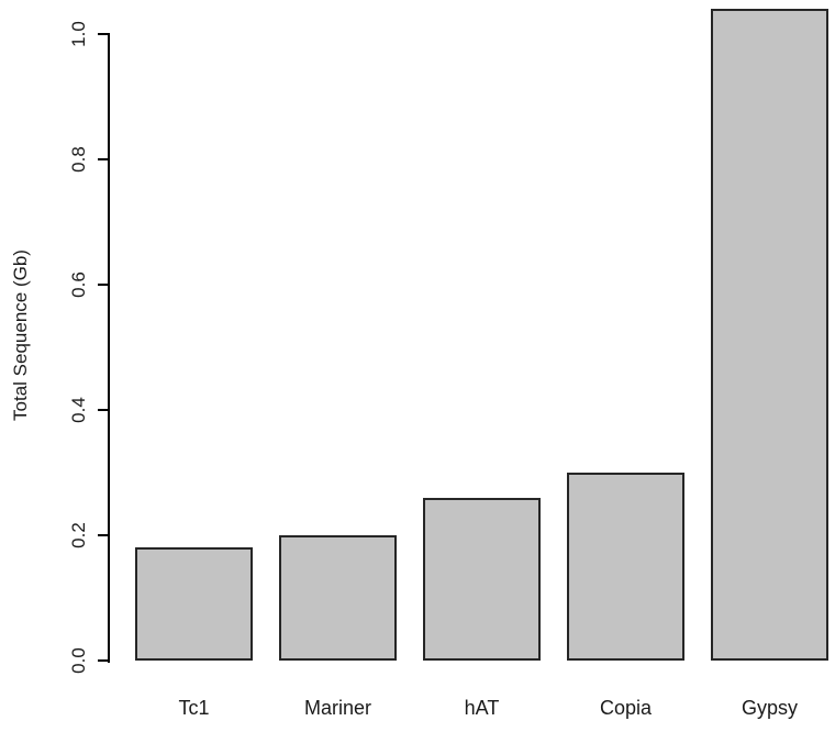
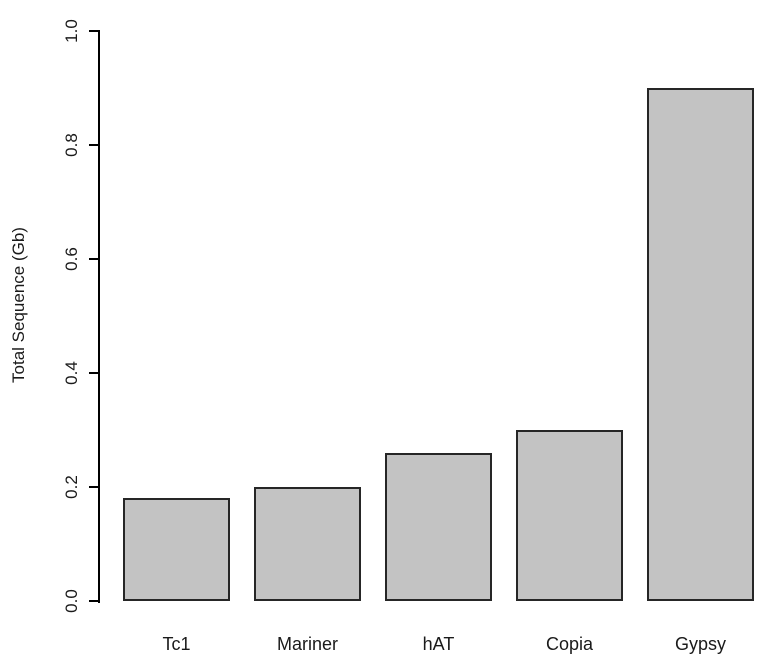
Gypsy: 1.04 -> 0.90
